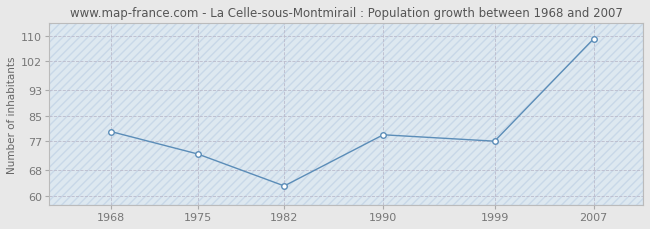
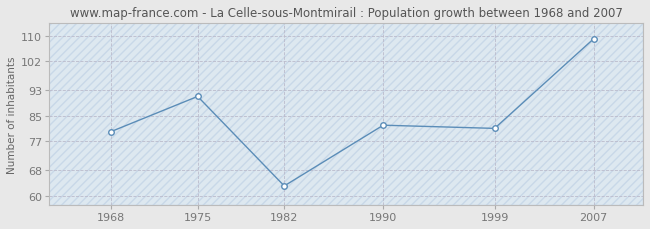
1975: 73 -> 91
1990: 79 -> 82
1999: 77 -> 81
